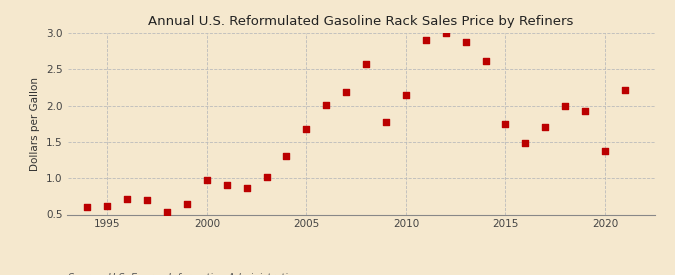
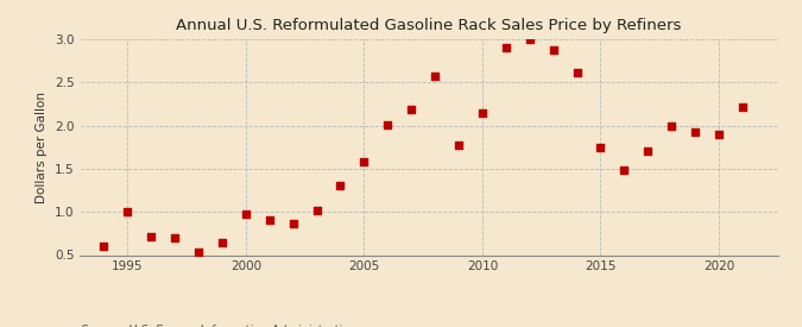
1995: 0.62 -> 1.00
2005: 1.68 -> 1.58
2020: 1.38 -> 1.90
